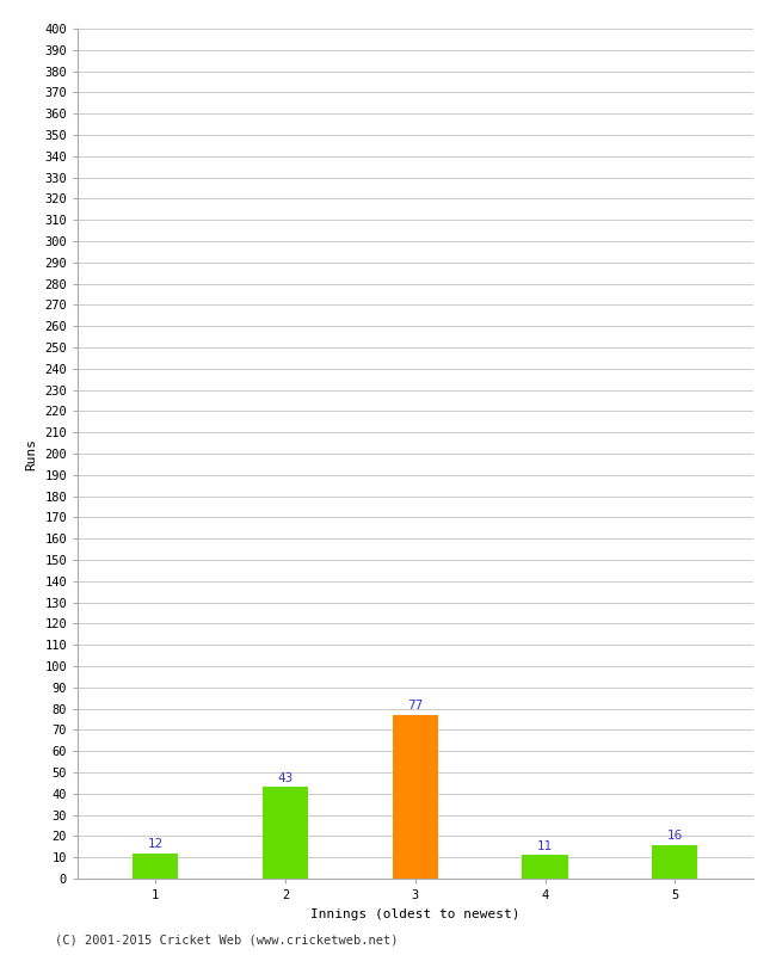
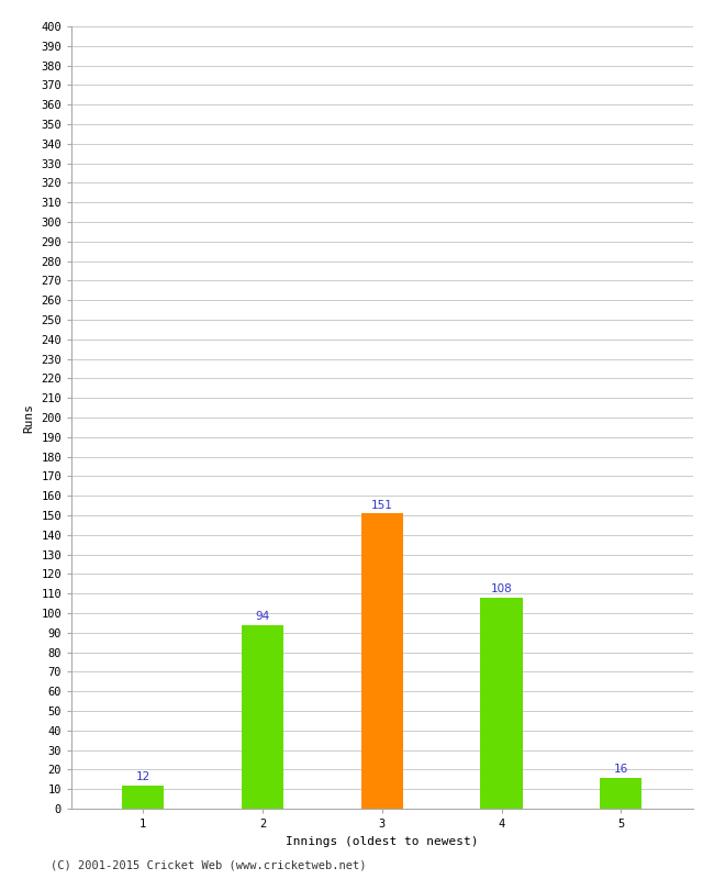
2: 43 -> 94
3: 77 -> 151
4: 11 -> 108
